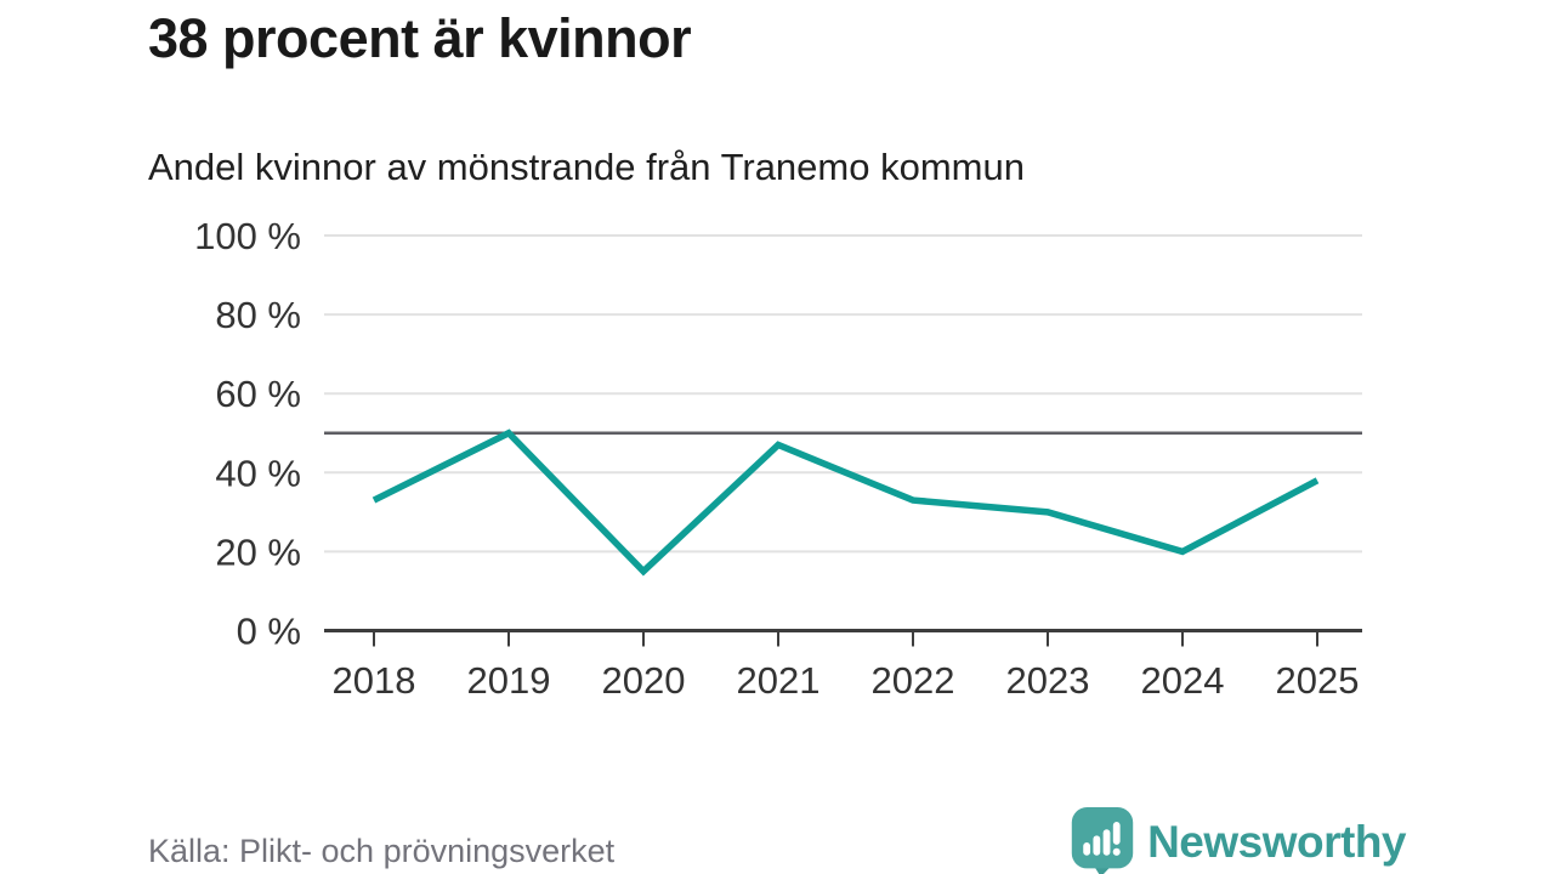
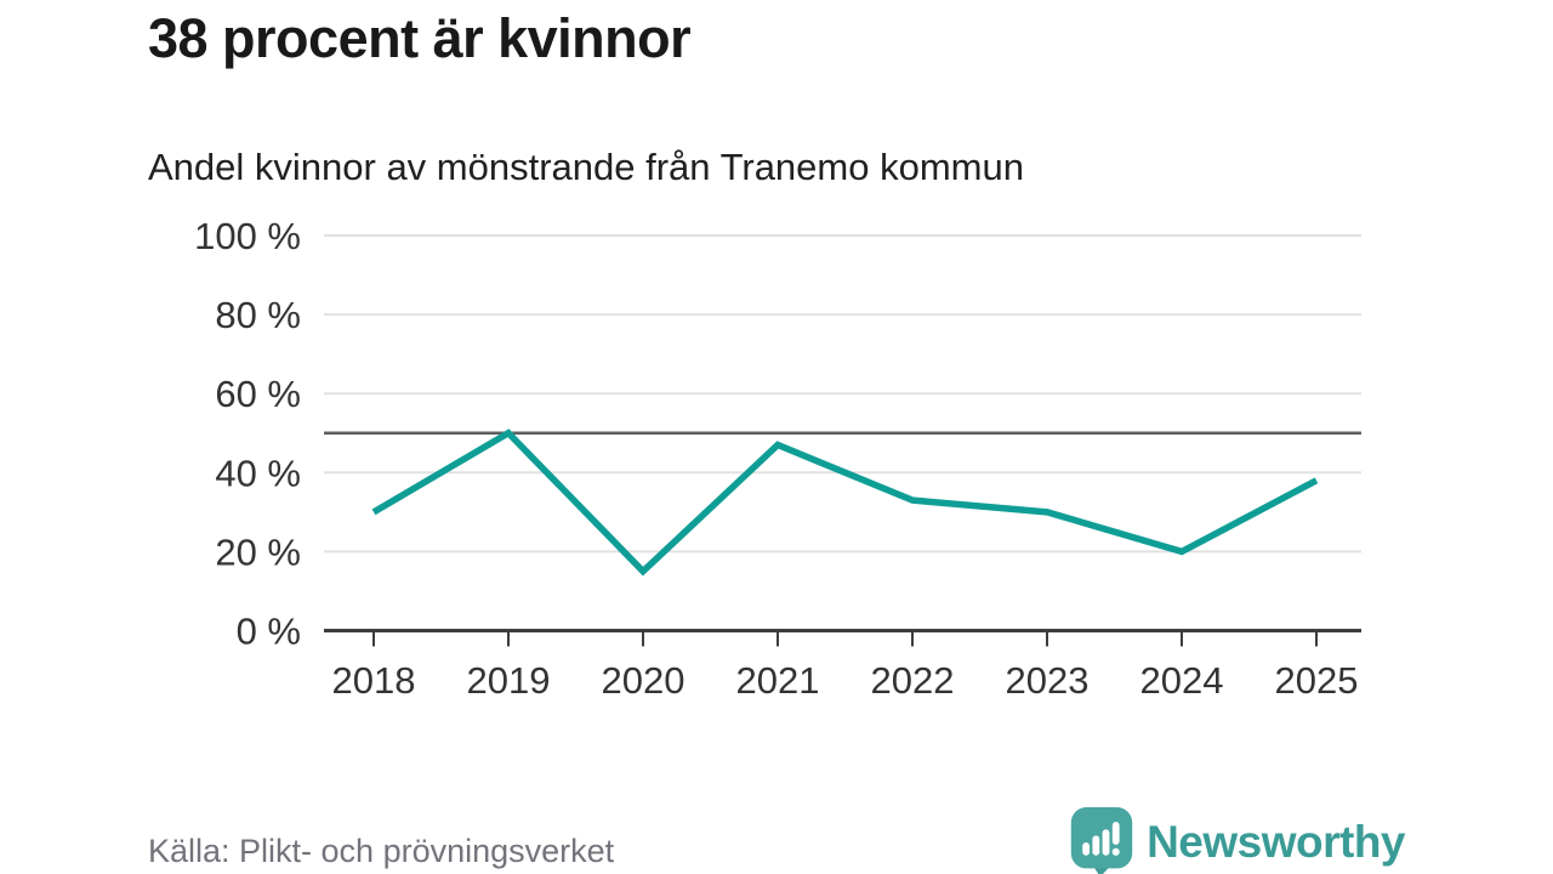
2018: 33% -> 30%
